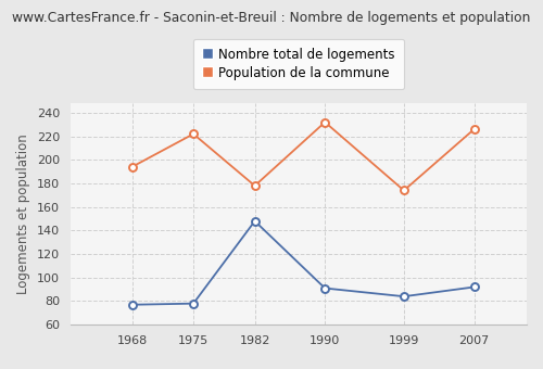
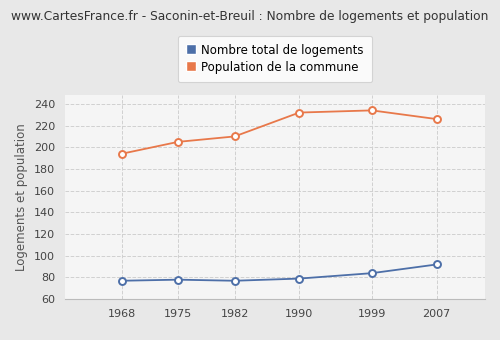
Population de la commune/1975: 222 -> 205
Nombre total de logements/1982: 148 -> 77
Population de la commune/1982: 178 -> 210
Nombre total de logements/1990: 91 -> 79
Population de la commune/1999: 174 -> 234
